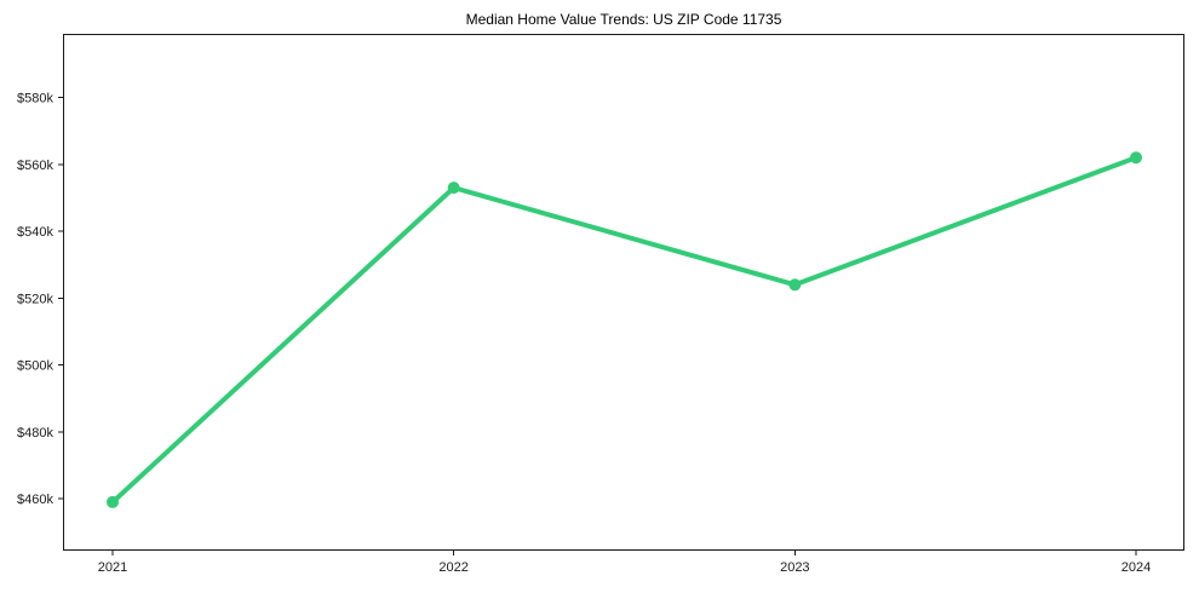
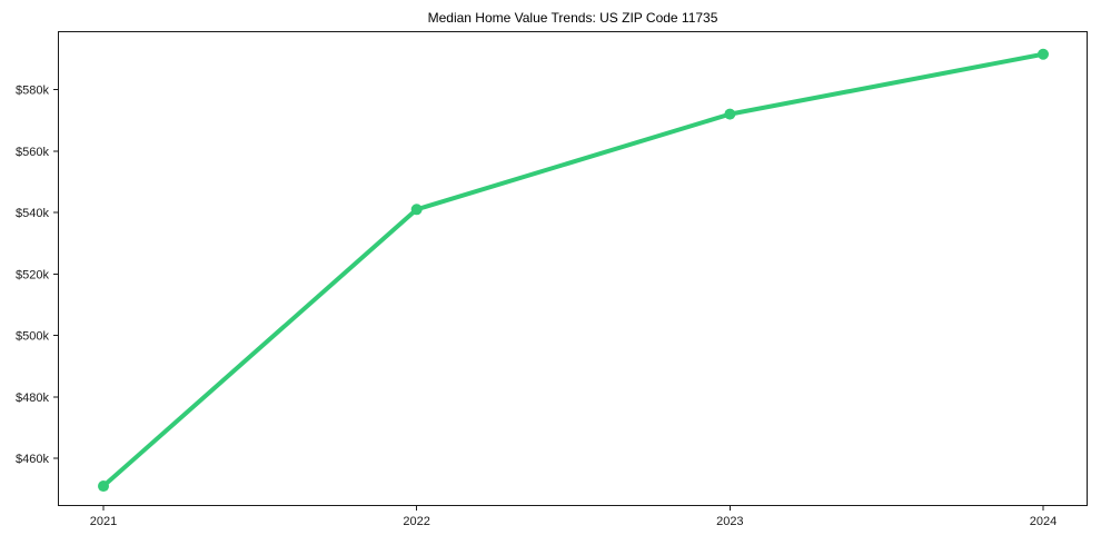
2021: $459k -> $451k
2022: $553k -> $541k
2023: $524k -> $572k
2024: $562k -> $592k
